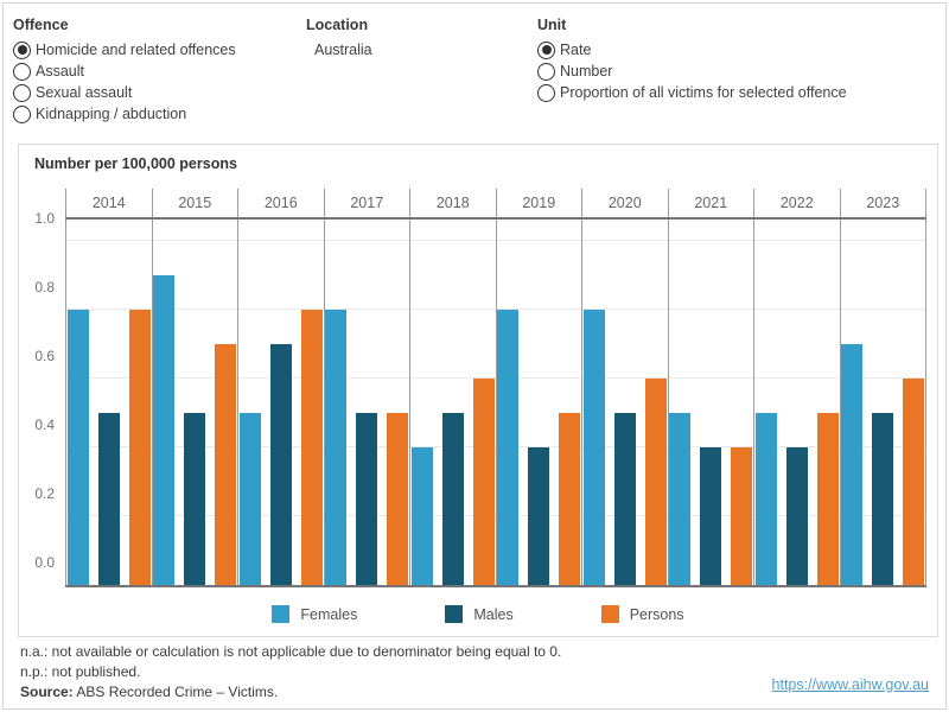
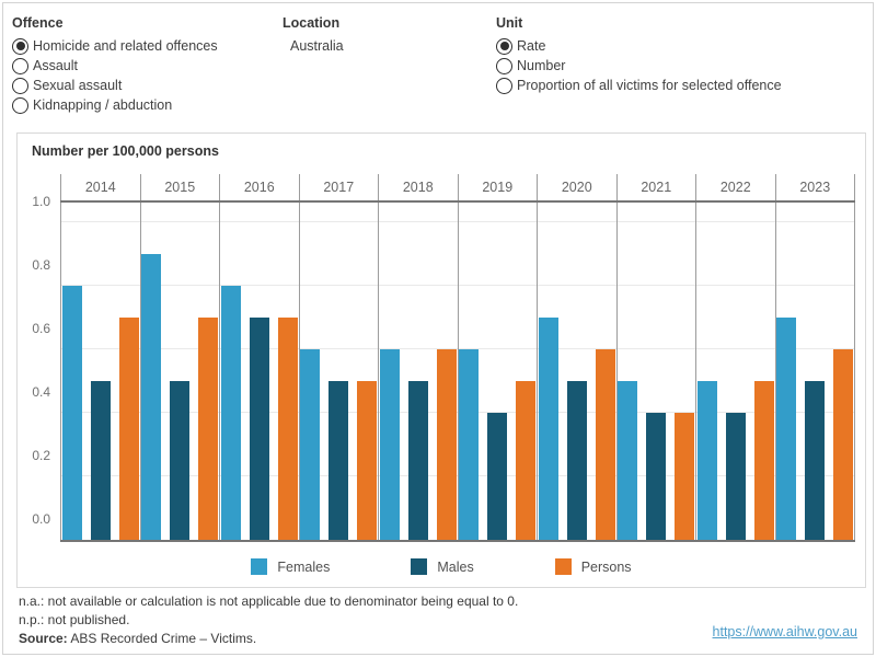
Persons/2014: 0.8 -> 0.7
Females/2016: 0.5 -> 0.8
Persons/2016: 0.8 -> 0.7
Females/2017: 0.8 -> 0.6
Females/2018: 0.4 -> 0.6
Females/2019: 0.8 -> 0.6
Females/2020: 0.8 -> 0.7
